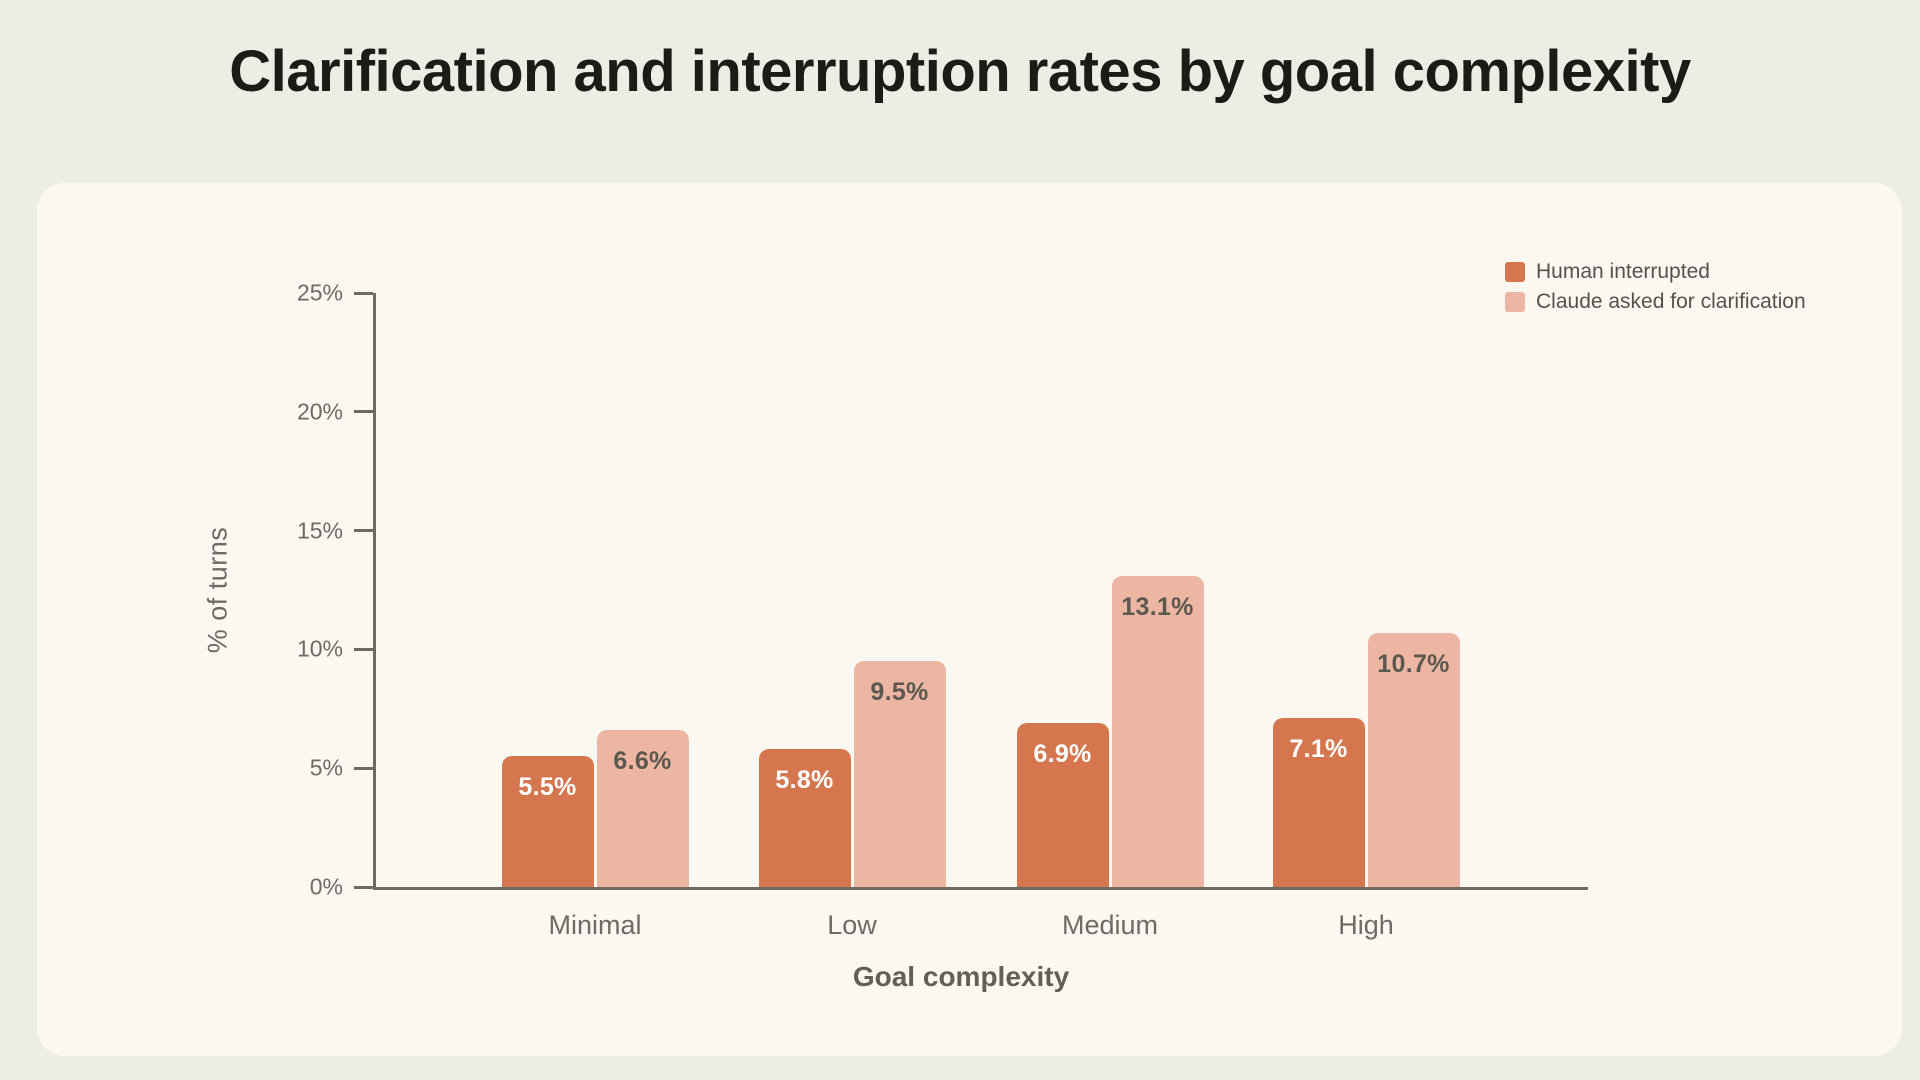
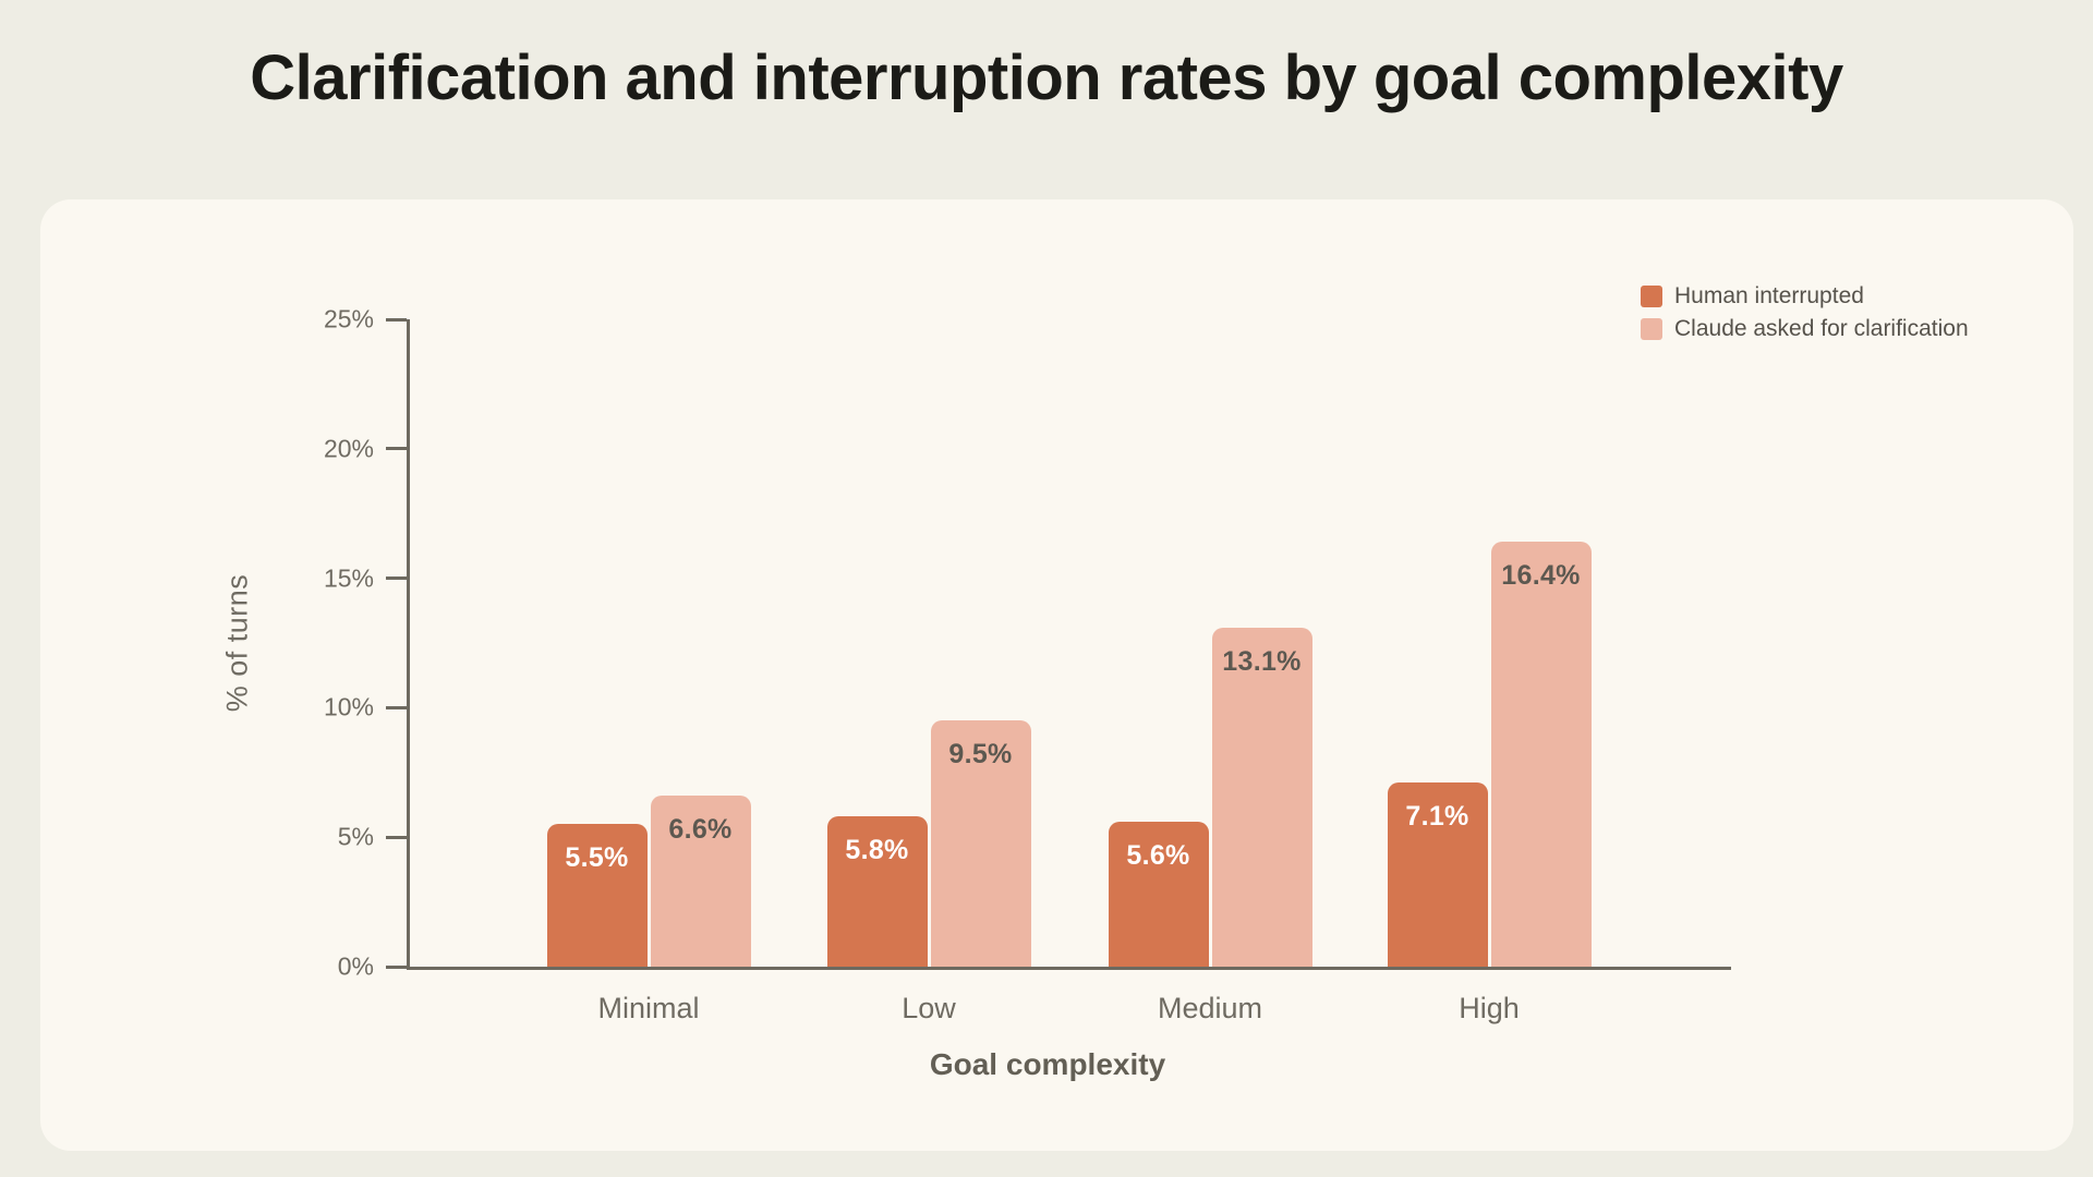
Human interrupted/Medium: 6.9% -> 5.6%
Claude asked for clarification/High: 10.7% -> 16.4%
